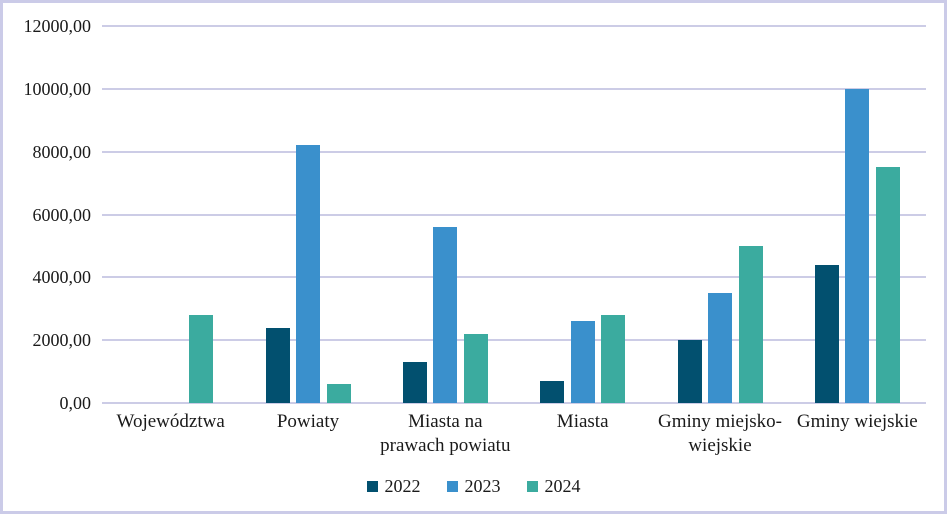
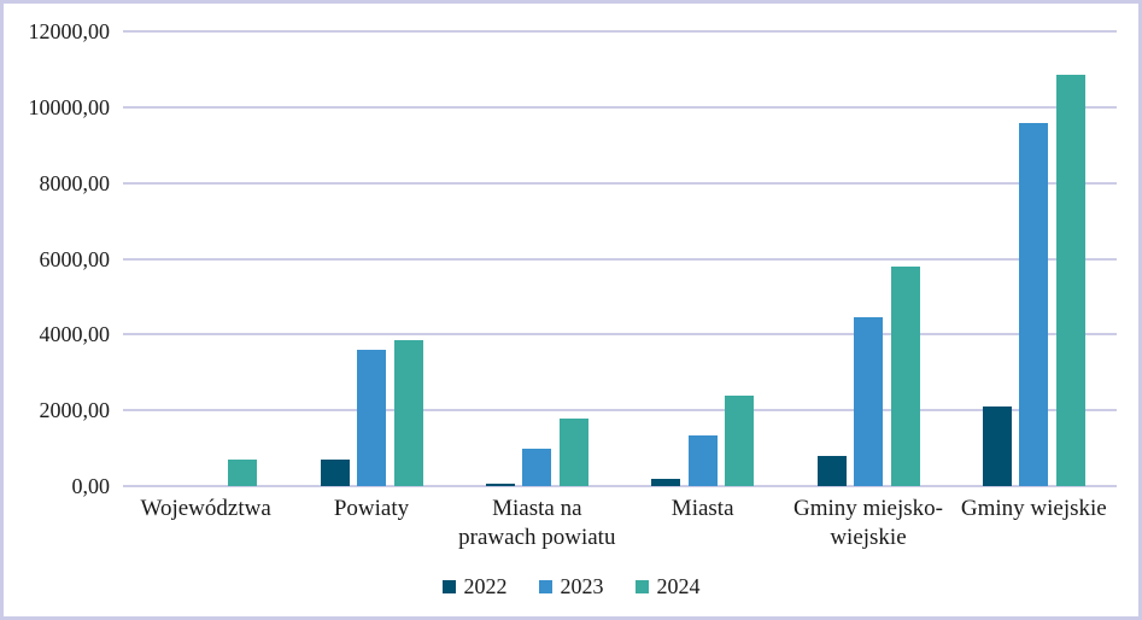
2024/Województwa: 2800 -> 700
2022/Powiaty: 2400 -> 700
2023/Powiaty: 8200 -> 3600
2024/Powiaty: 600 -> 3800
2022/Miasta na prawach powiatu: 1300 -> 100
2023/Miasta na prawach powiatu: 5600 -> 1000
2024/Miasta na prawach powiatu: 2200 -> 1800
2022/Miasta: 700 -> 200
2023/Miasta: 2600 -> 1300
2024/Miasta: 2800 -> 2400
2022/Gminy miejsko- wiejskie: 2000 -> 800
2023/Gminy miejsko- wiejskie: 3500 -> 4500
2024/Gminy miejsko- wiejskie: 5000 -> 5800
2022/Gminy wiejskie: 4400 -> 2100
2023/Gminy wiejskie: 10000 -> 9600
2024/Gminy wiejskie: 7500 -> 10800
